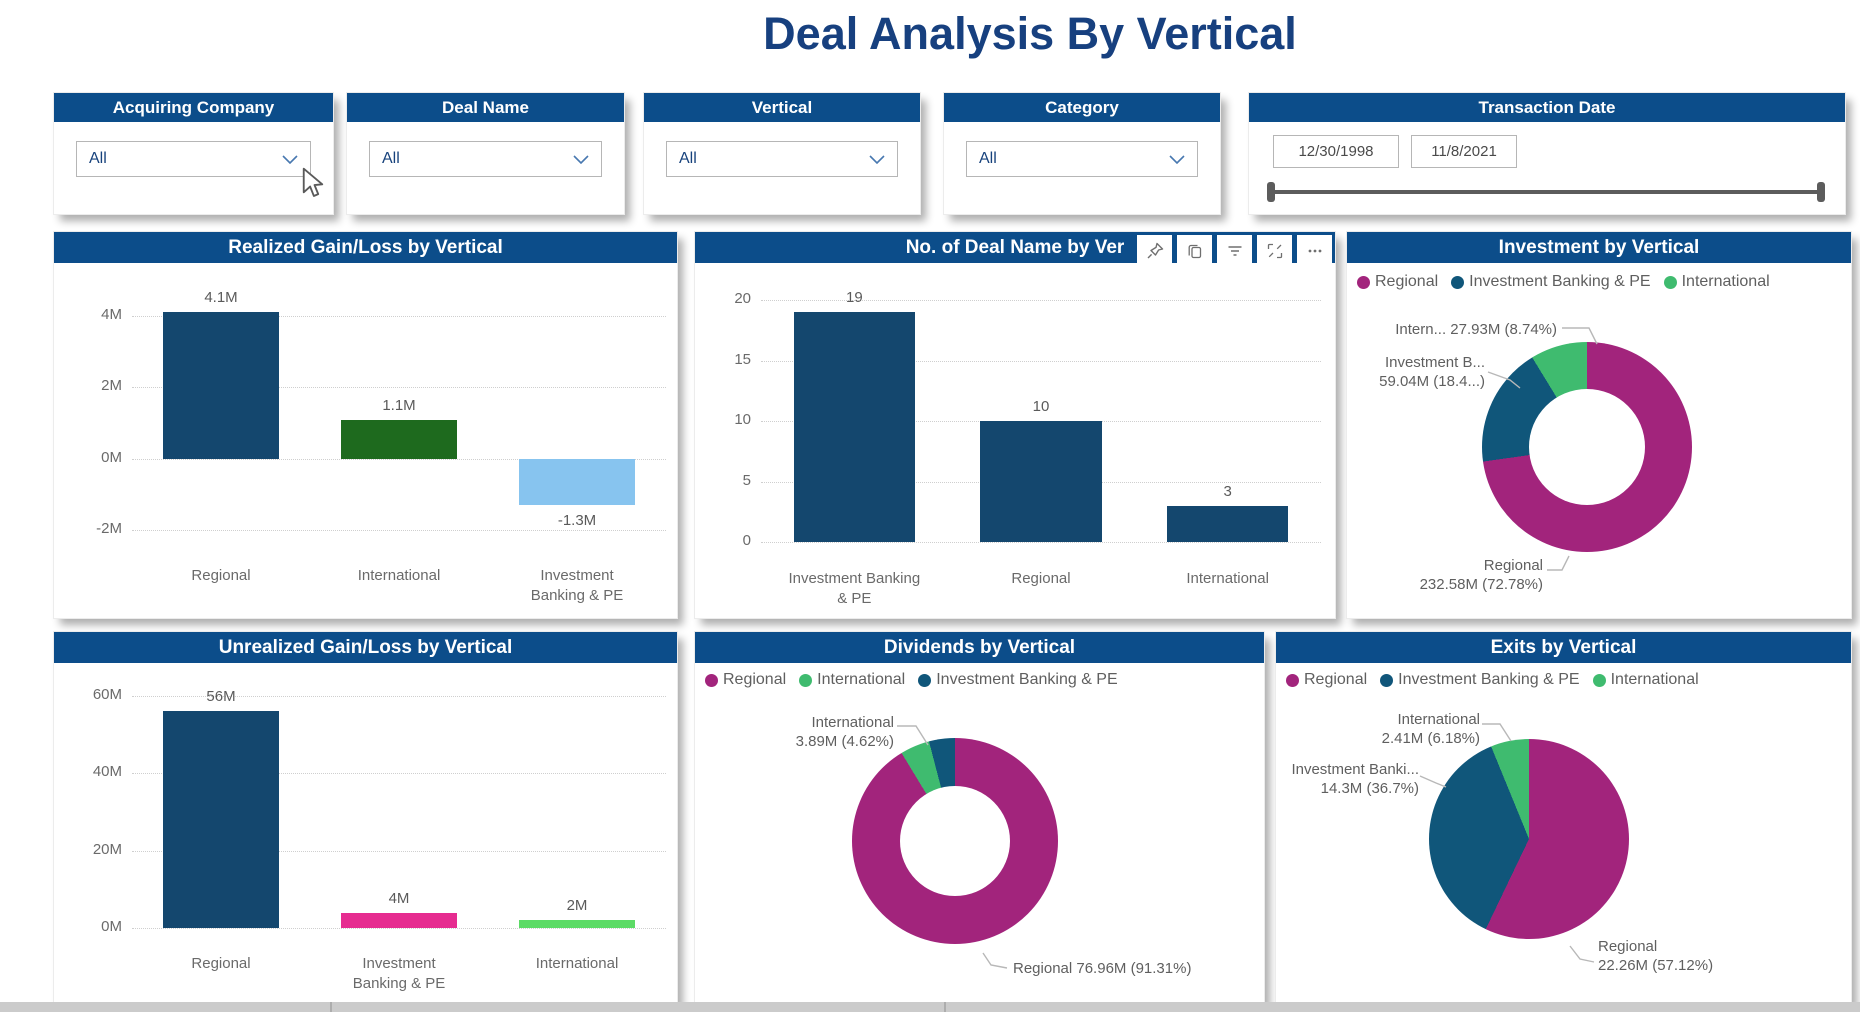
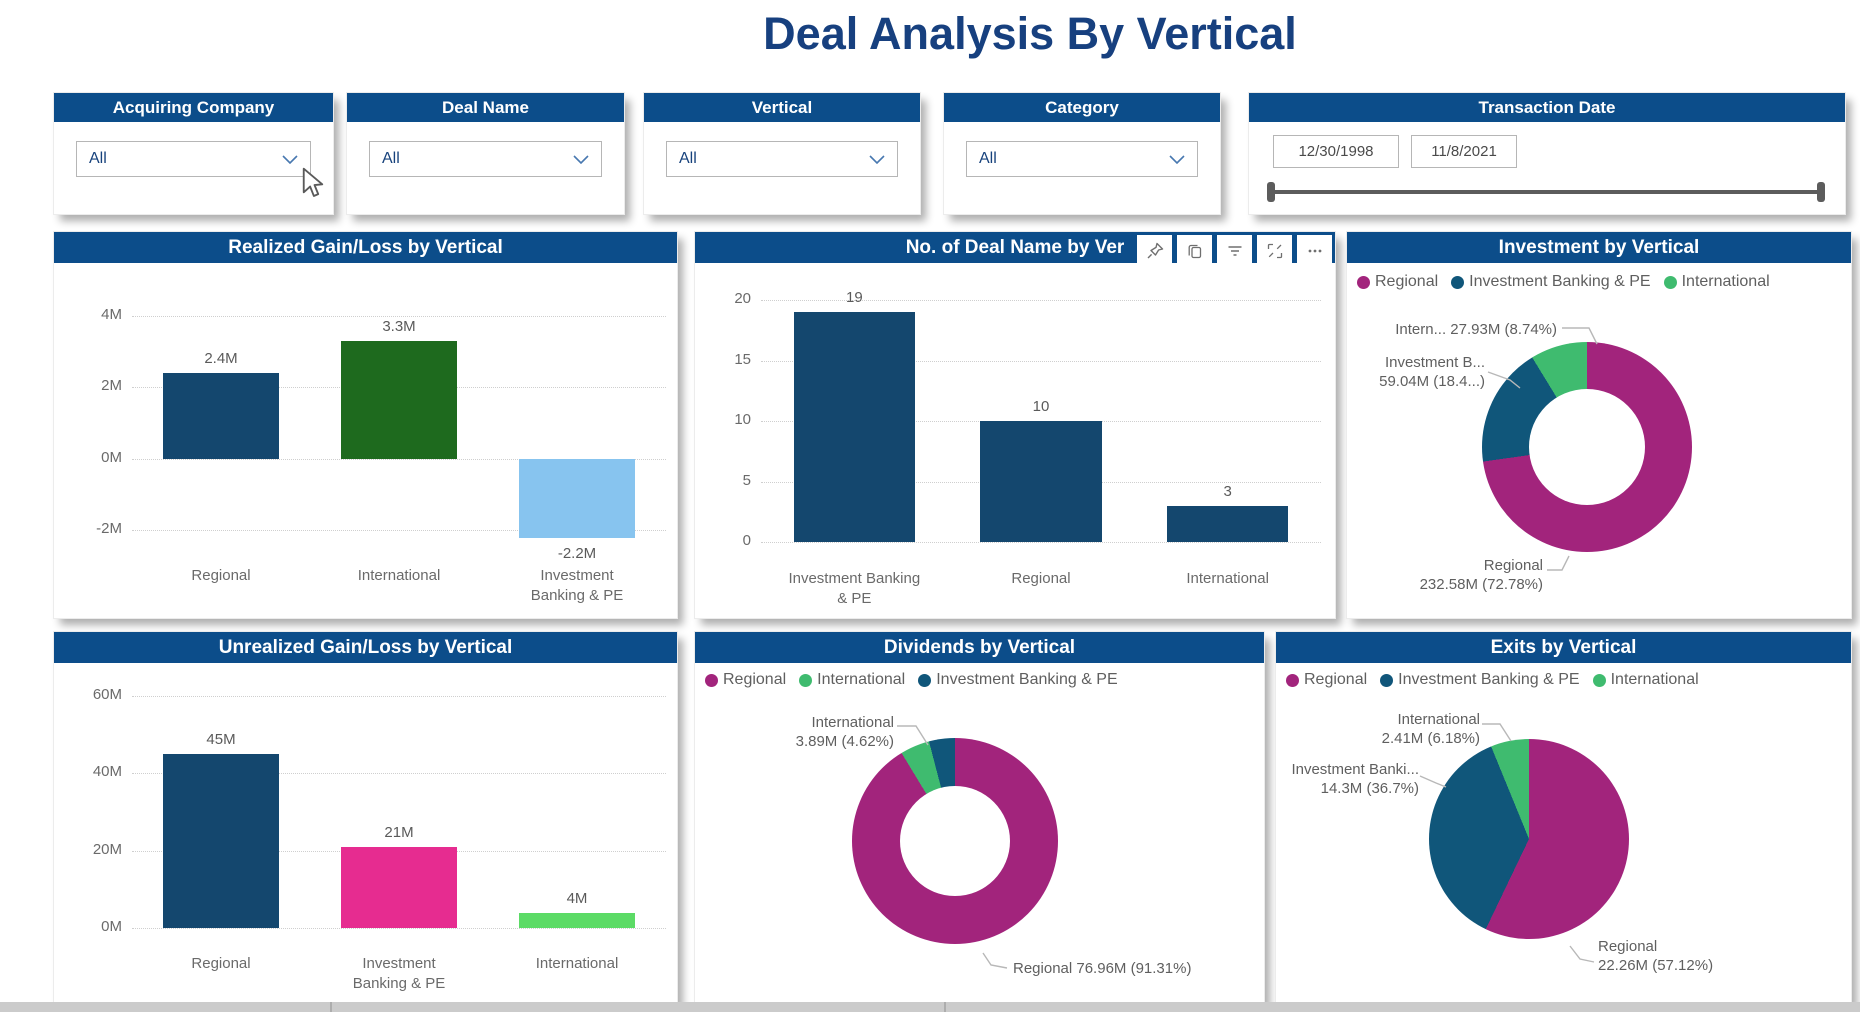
Realized Gain/Loss by Vertical/Regional: 4.1M -> 2.4M
Realized Gain/Loss by Vertical/International: 1.1M -> 3.3M
Realized Gain/Loss by Vertical/Investment Banking & PE: -1.3M -> -2.2M
Unrealized Gain/Loss by Vertical/Regional: 56M -> 45M
Unrealized Gain/Loss by Vertical/Investment Banking & PE: 4M -> 21M
Unrealized Gain/Loss by Vertical/International: 2M -> 4M
